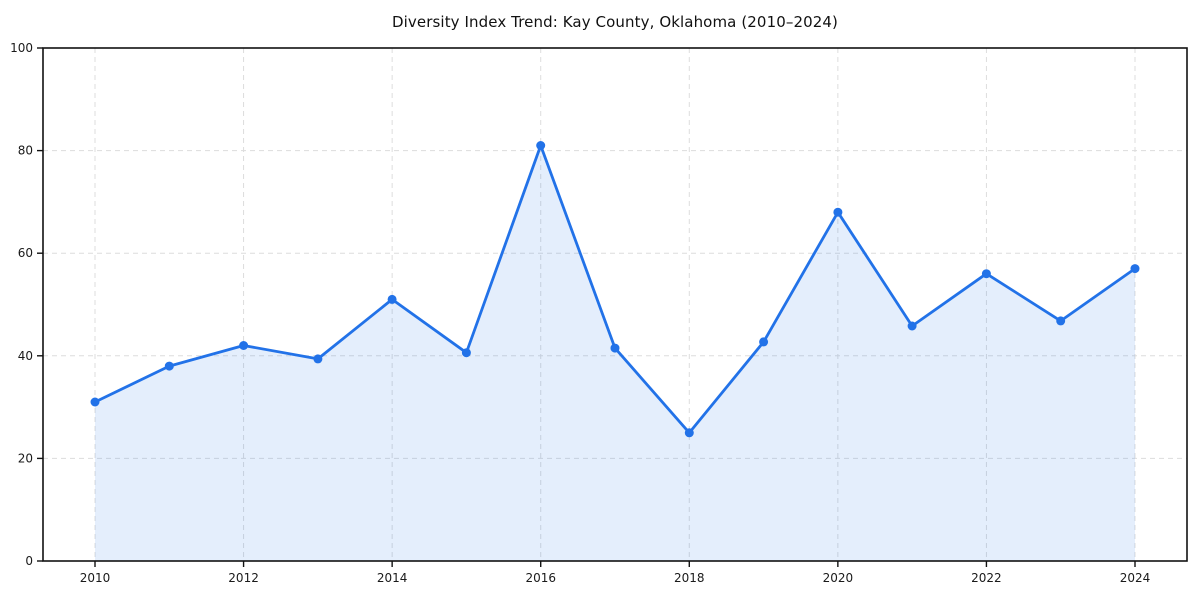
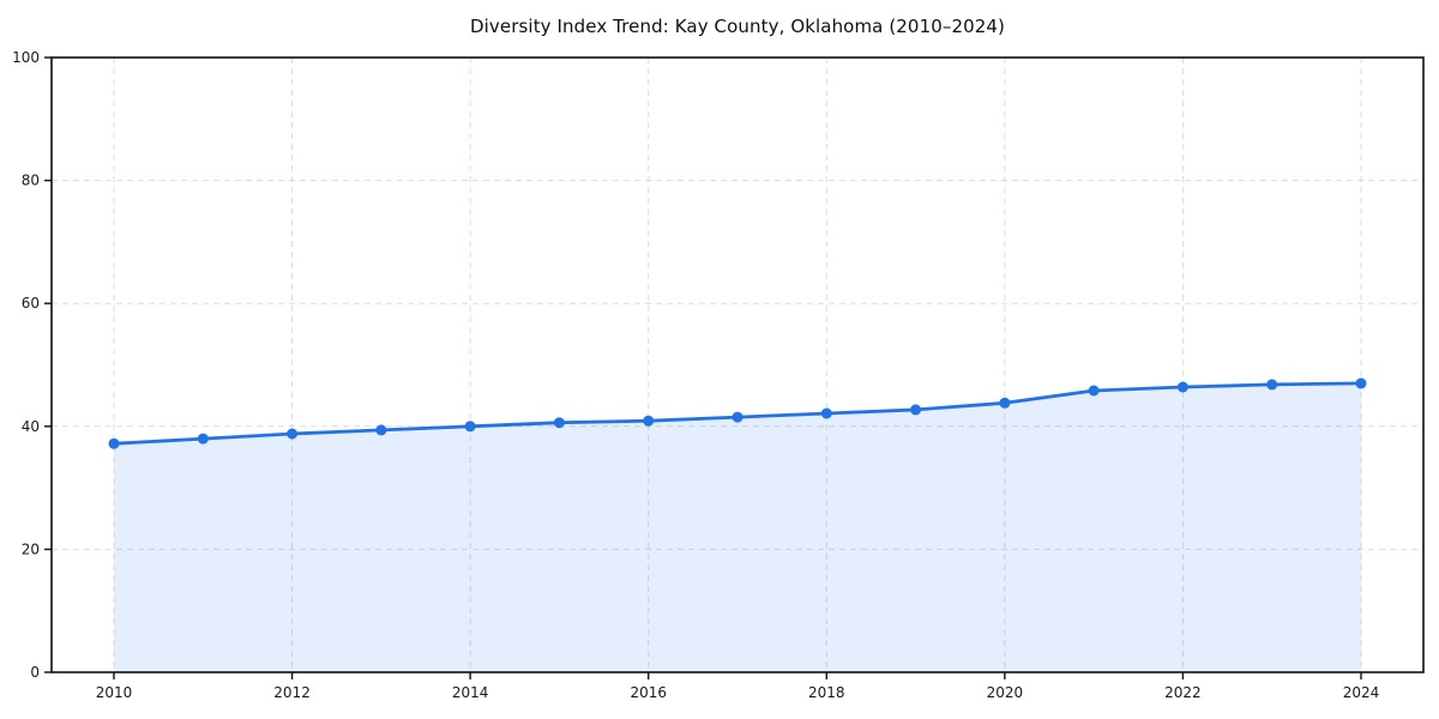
2010: 31 -> 37
2012: 42 -> 39
2014: 51 -> 40
2016: 81 -> 41
2018: 25 -> 42
2020: 68 -> 44
2022: 56 -> 46
2024: 57 -> 47
